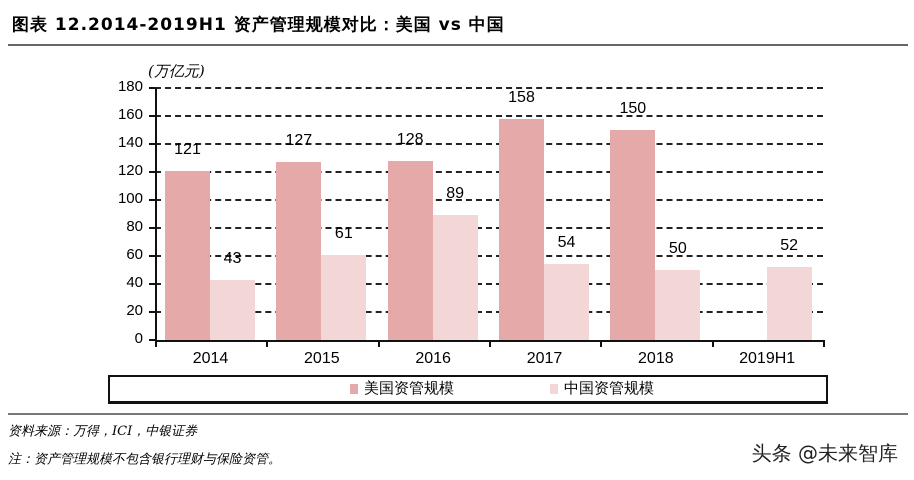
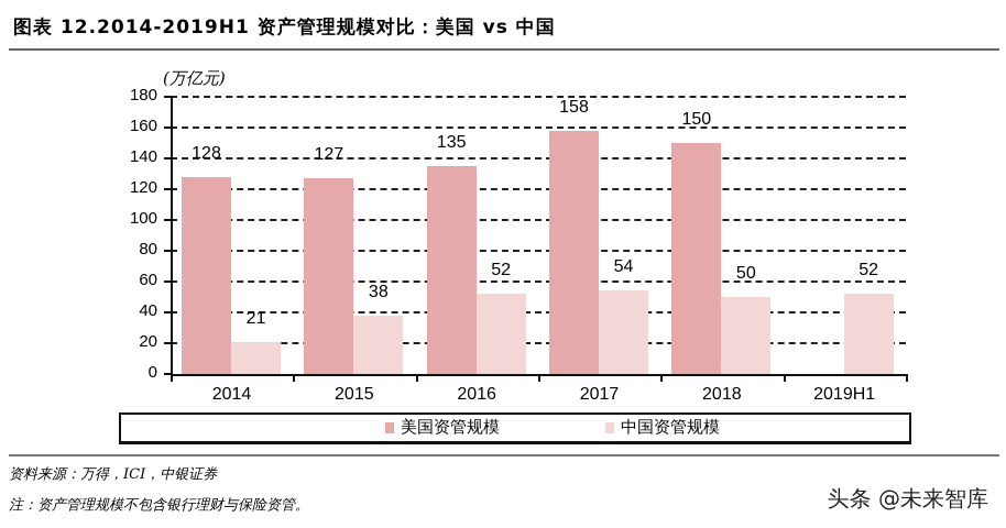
美国资管规模/2014: 121 -> 128
中国资管规模/2014: 43 -> 21
中国资管规模/2015: 61 -> 38
美国资管规模/2016: 128 -> 135
中国资管规模/2016: 89 -> 52
